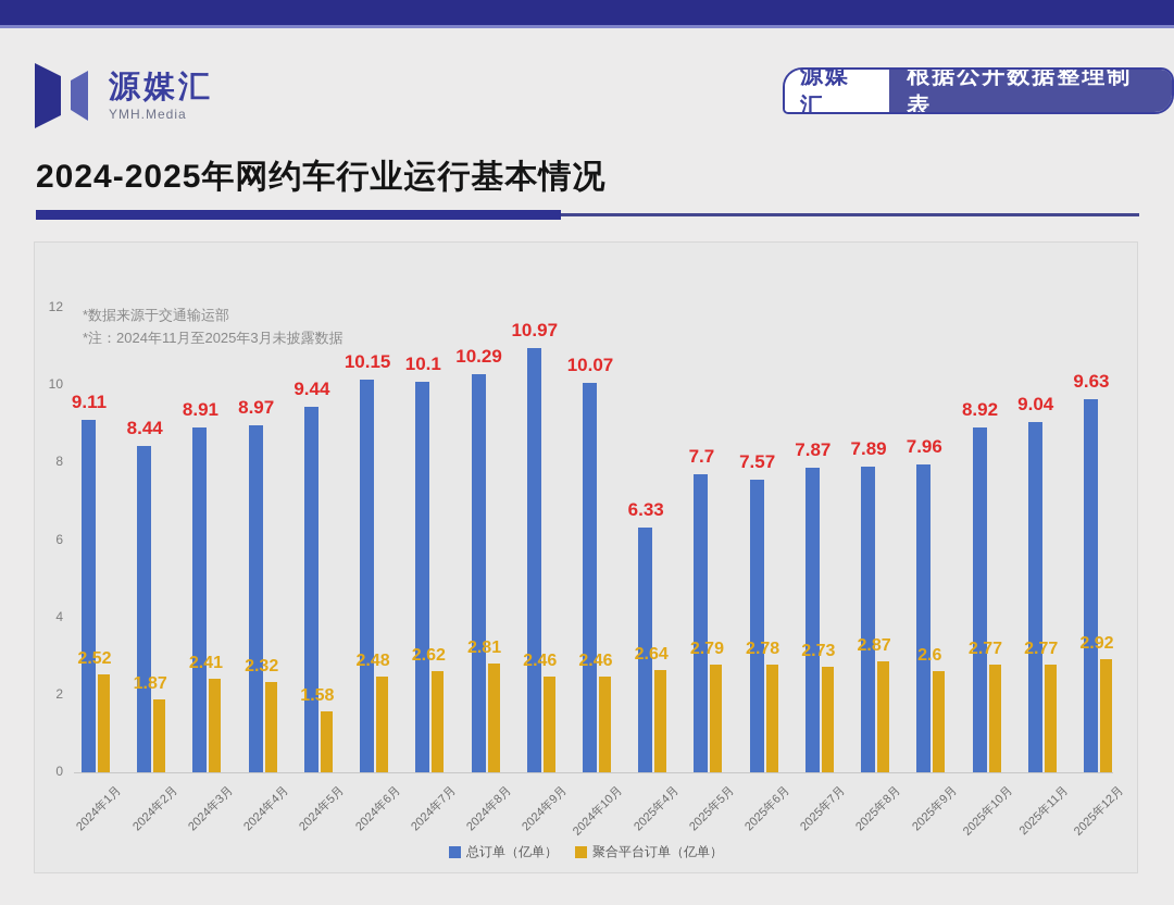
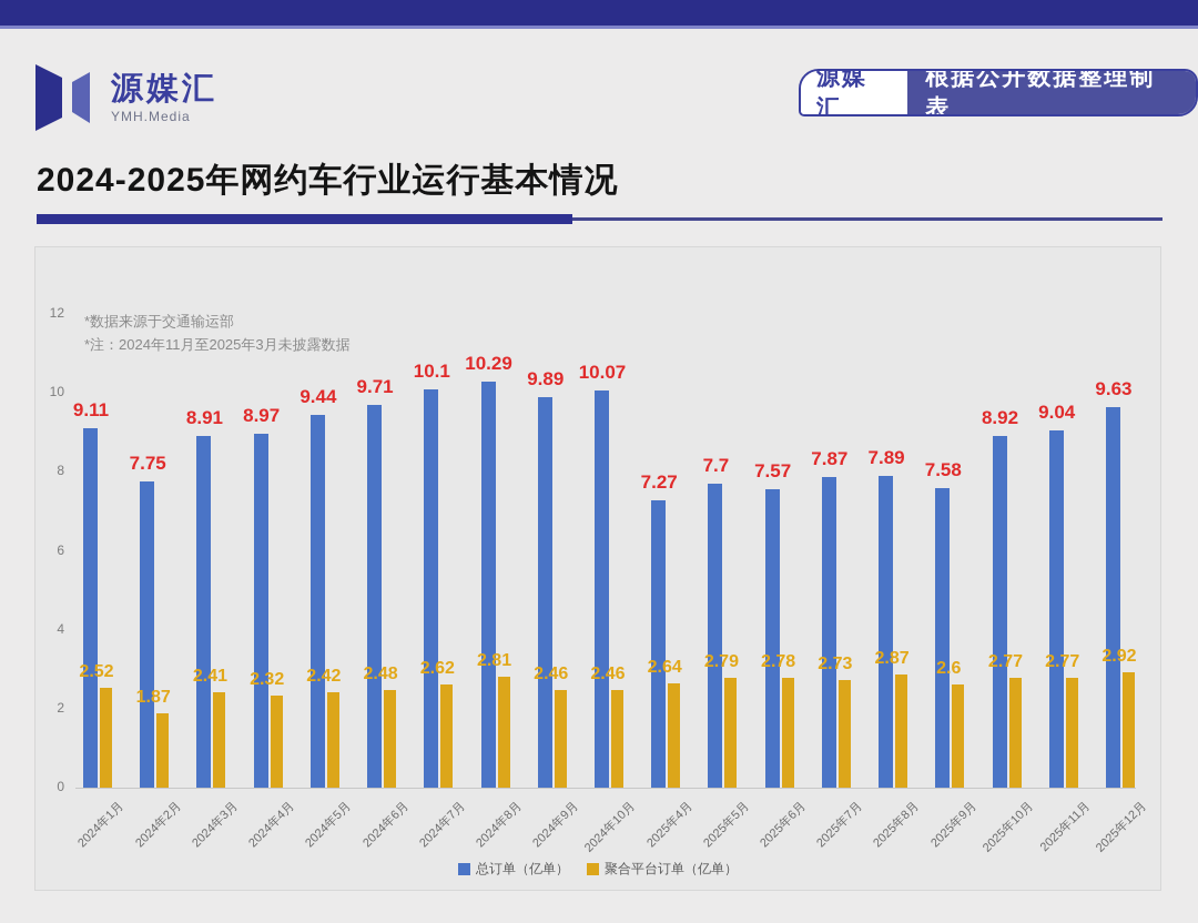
总订单（亿单）/2024年2月: 8.44 -> 7.75
聚合平台订单（亿单）/2024年5月: 1.58 -> 2.42
总订单（亿单）/2024年6月: 10.15 -> 9.71
总订单（亿单）/2024年9月: 10.97 -> 9.89
总订单（亿单）/2025年4月: 6.33 -> 7.27
总订单（亿单）/2025年9月: 7.96 -> 7.58
